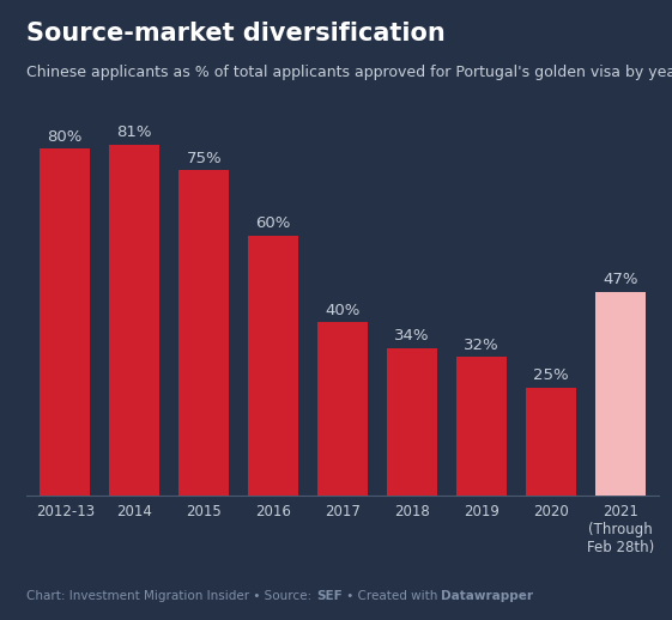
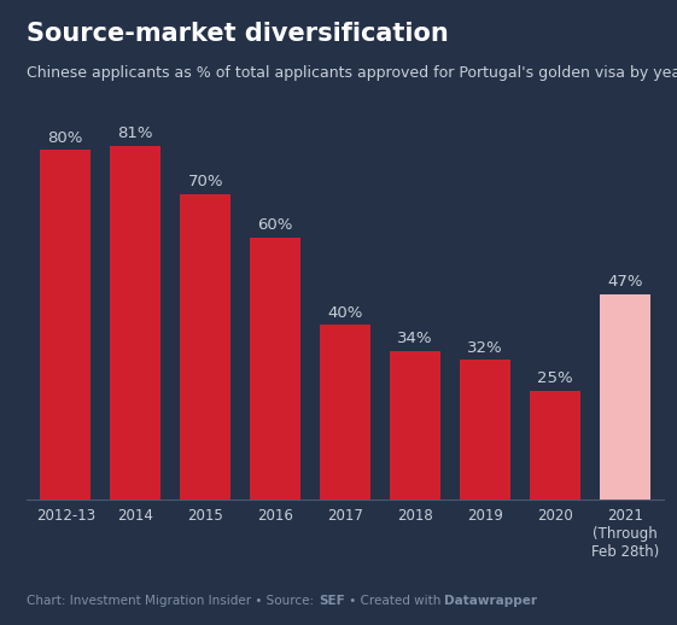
2015: 75% -> 70%
